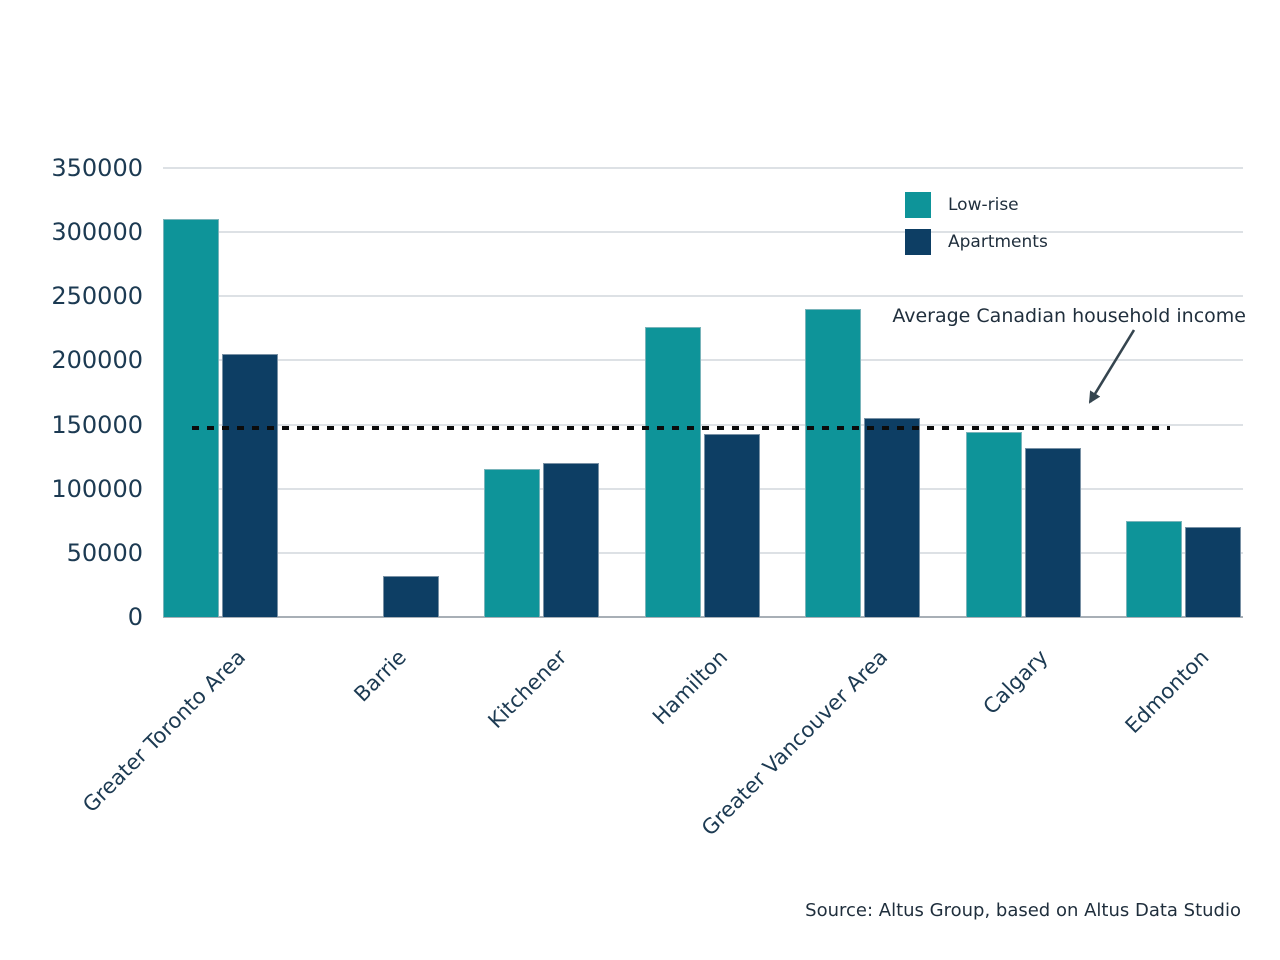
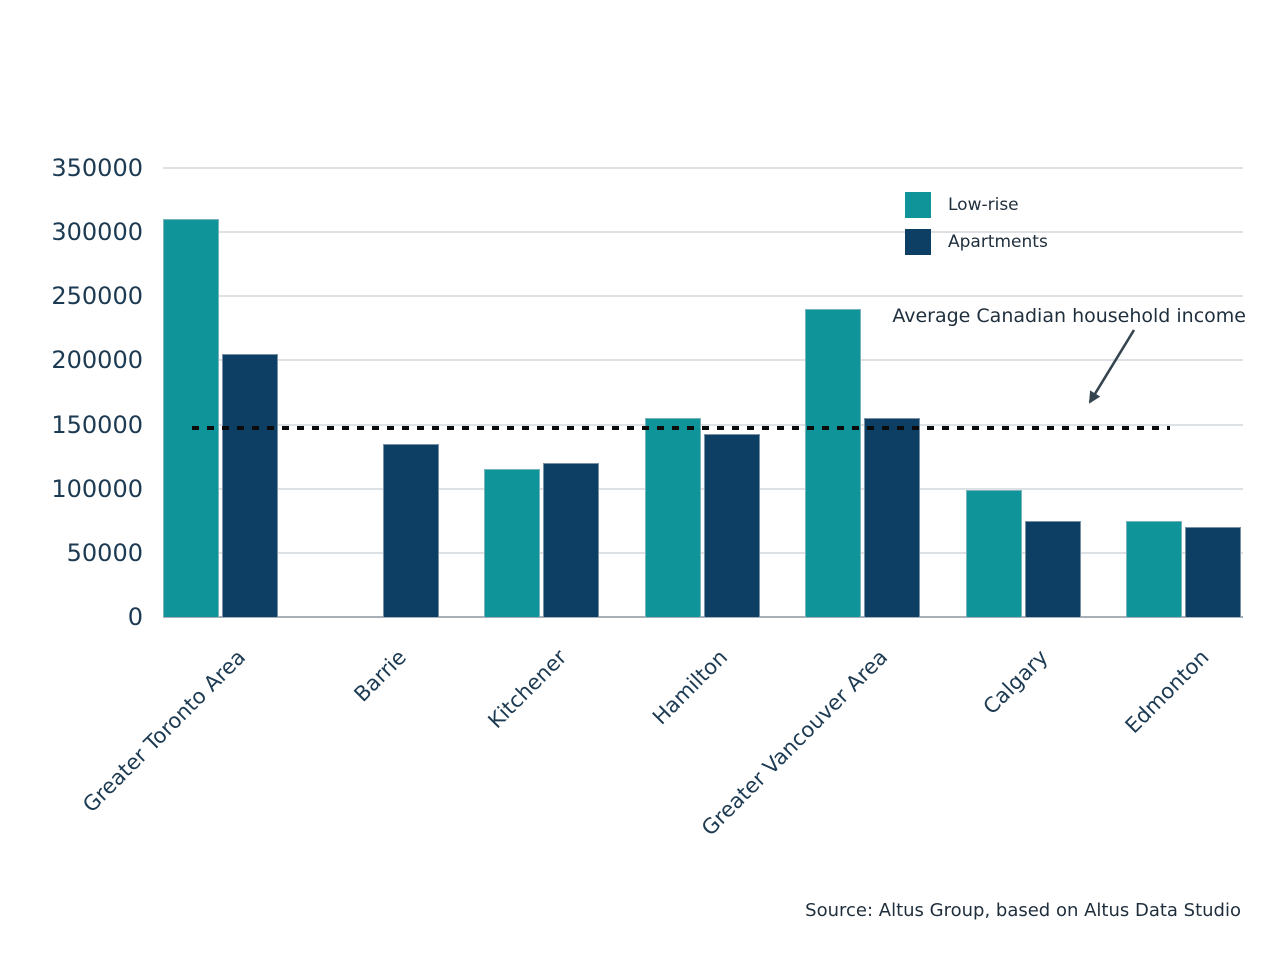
Apartments/Barrie: 32000 -> 135000
Low-rise/Hamilton: 226000 -> 155000
Low-rise/Calgary: 144000 -> 99000
Apartments/Calgary: 132000 -> 75000
